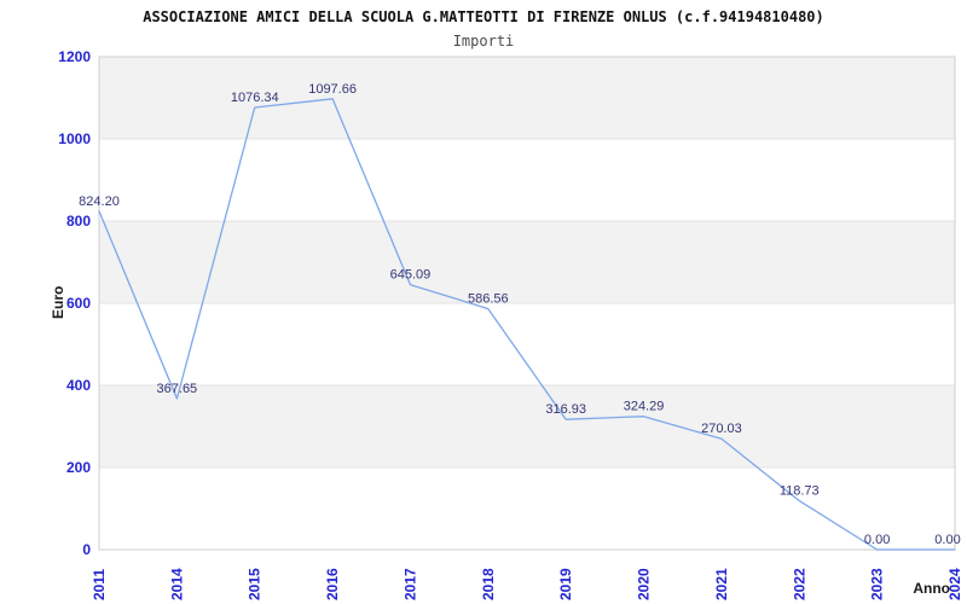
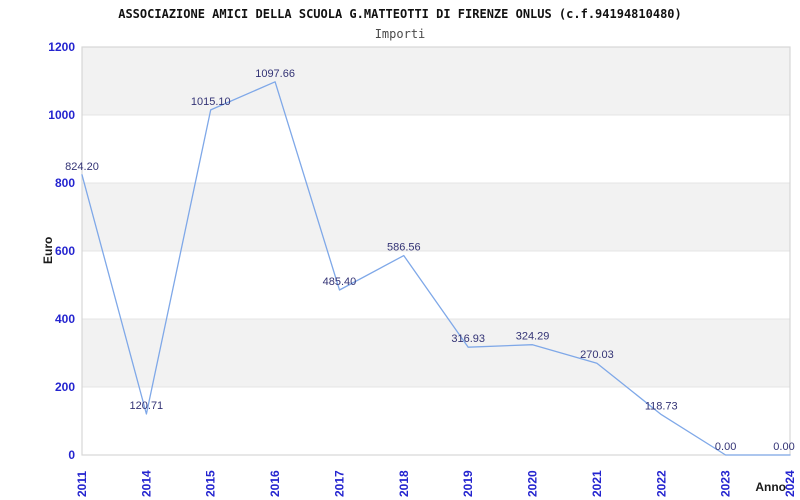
2014: 367.65 -> 120.71
2015: 1076.34 -> 1015.10
2017: 645.09 -> 485.40
